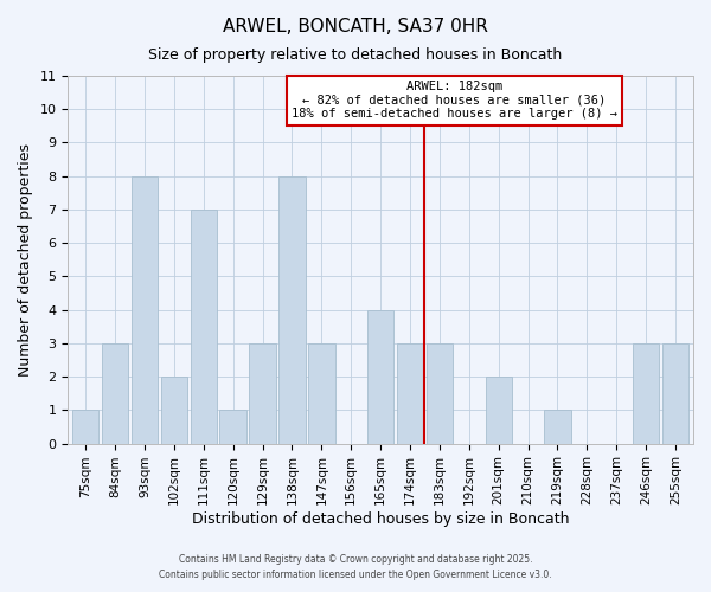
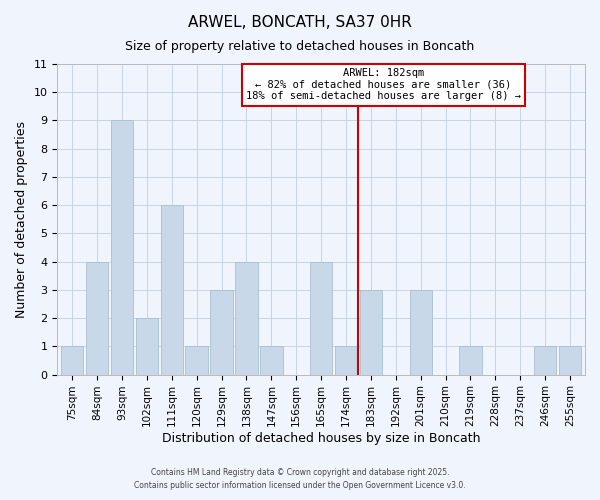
84sqm: 3 -> 4
93sqm: 8 -> 9
111sqm: 7 -> 6
138sqm: 8 -> 4
147sqm: 3 -> 1
174sqm: 3 -> 1
201sqm: 2 -> 3
246sqm: 3 -> 1
255sqm: 3 -> 1
